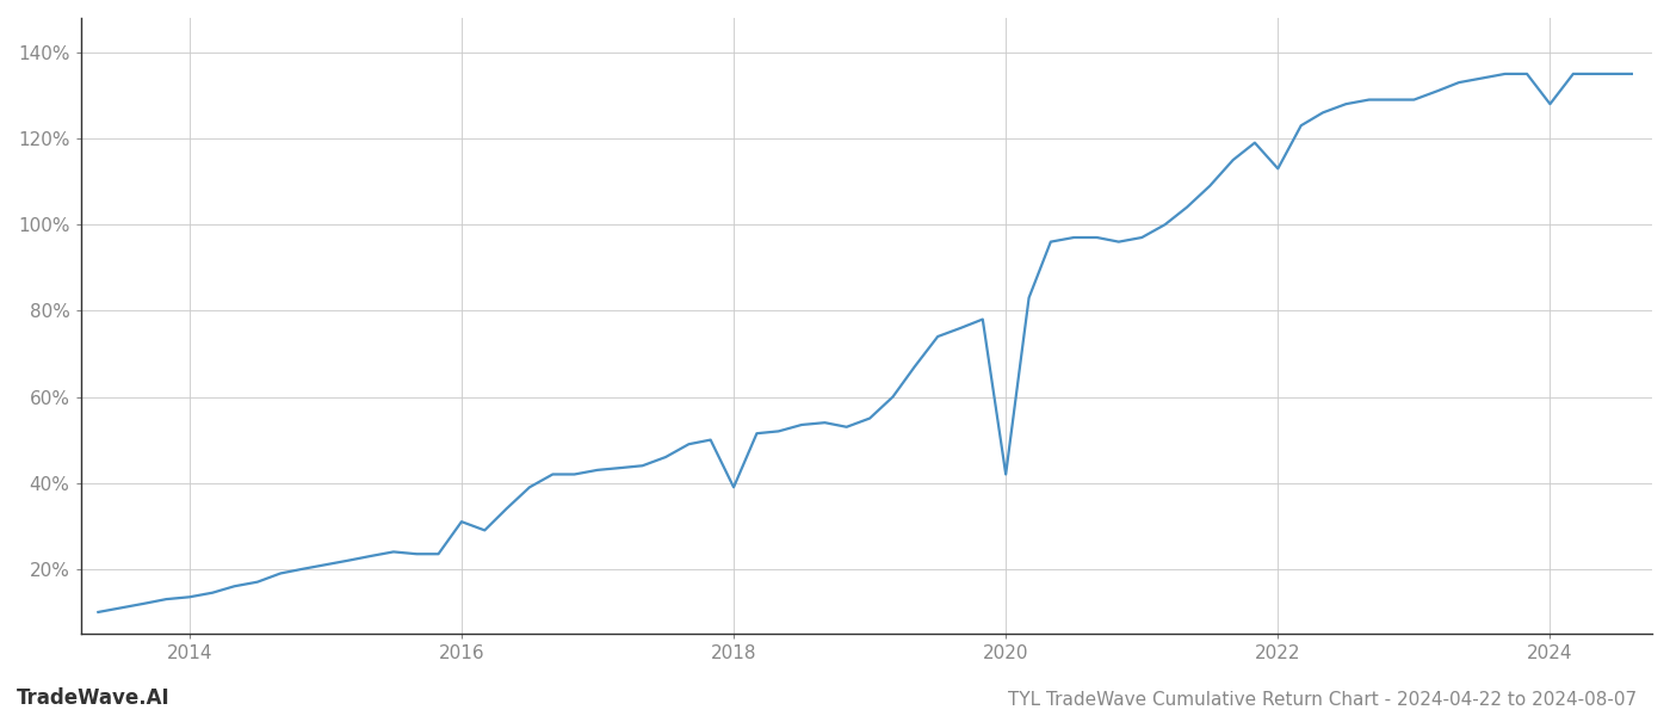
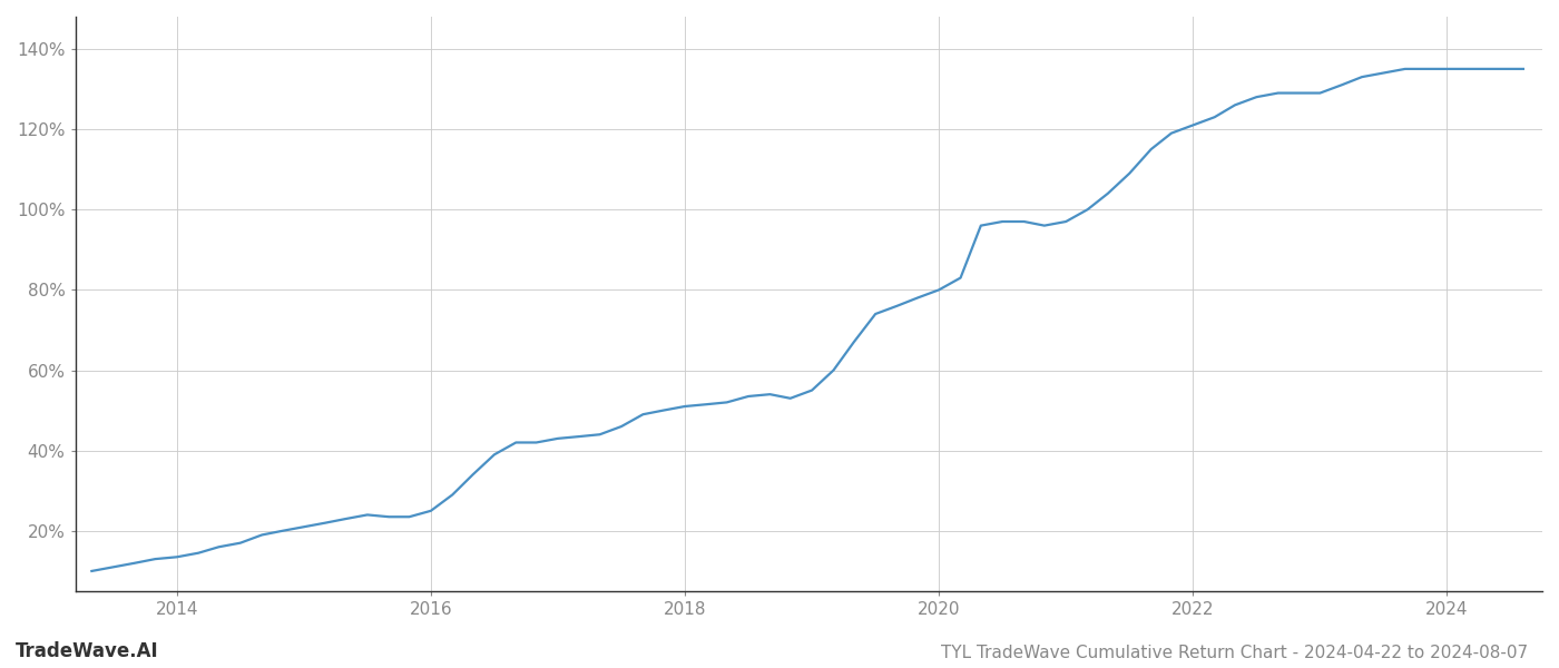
2016: 31.0% -> 25.0%
2018: 39.0% -> 51.0%
2020: 42.0% -> 80.0%
2022: 113.0% -> 121.0%
2024: 128.0% -> 135.0%
